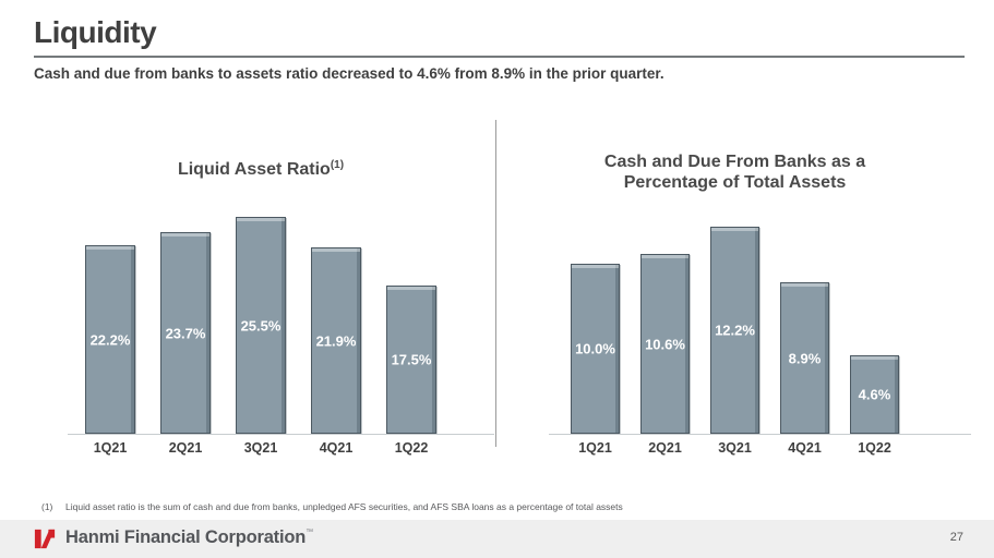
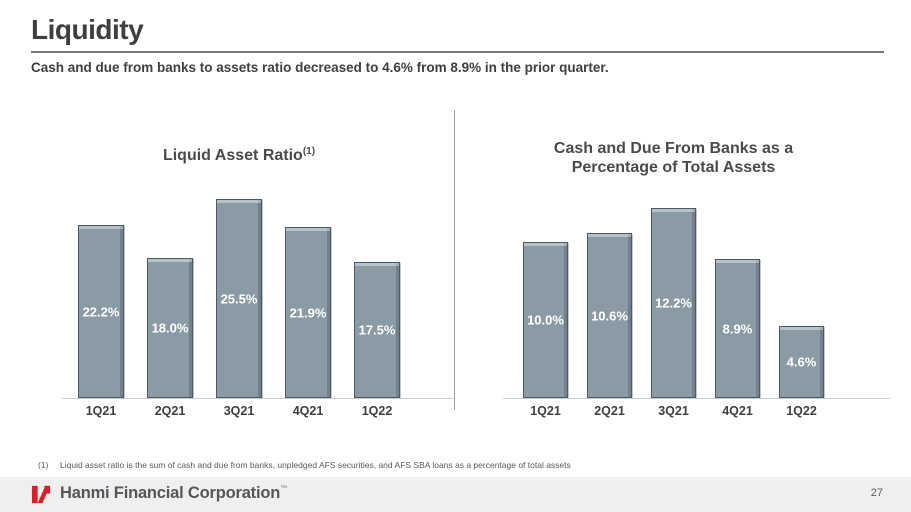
Liquid Asset Ratio/2Q21: 23.7% -> 18.0%
